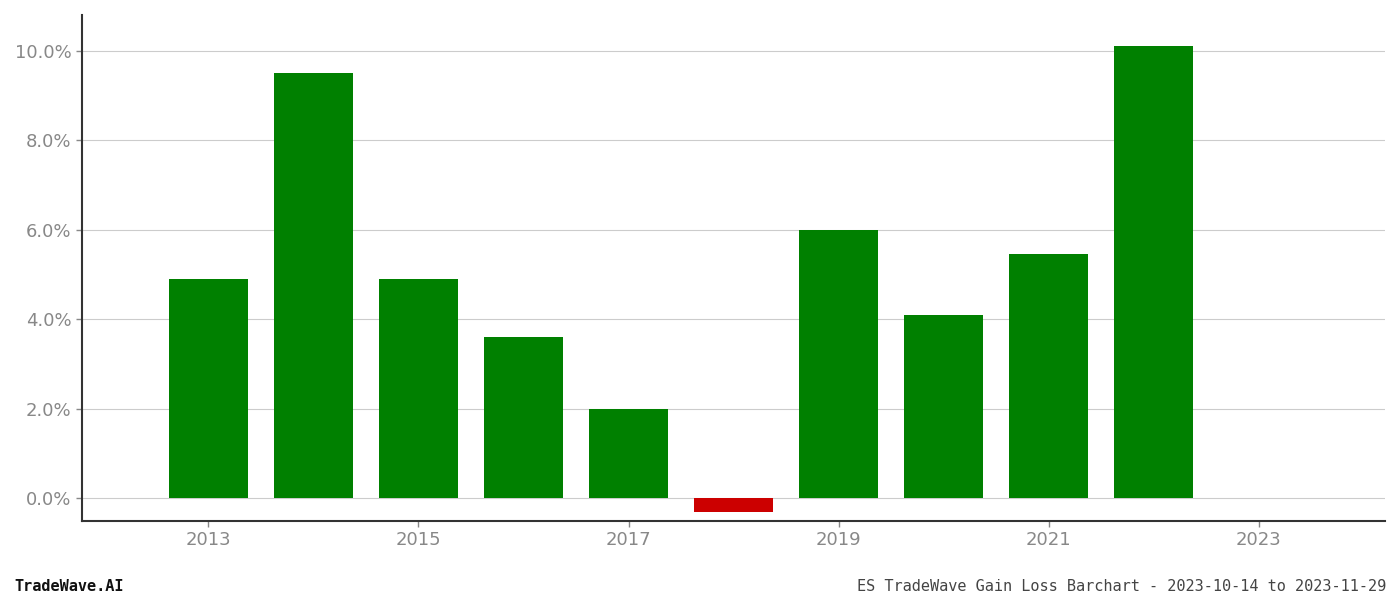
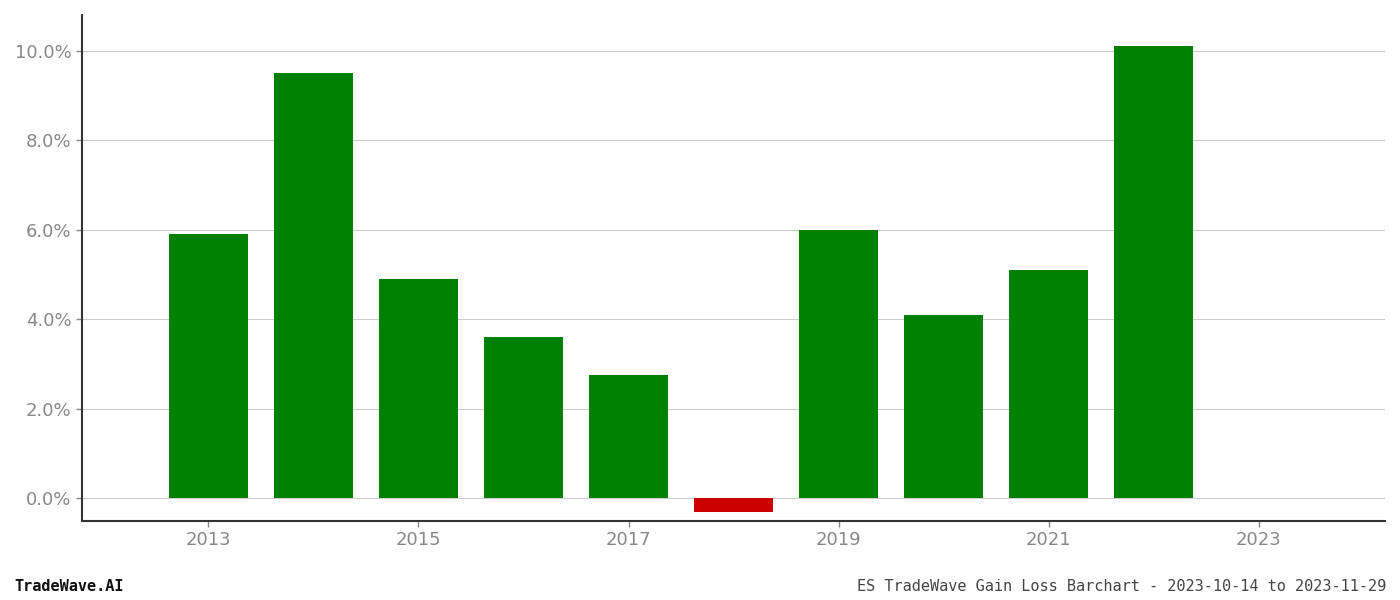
2013: 4.90% -> 5.90%
2017: 2.00% -> 2.75%
2021: 5.45% -> 5.10%
